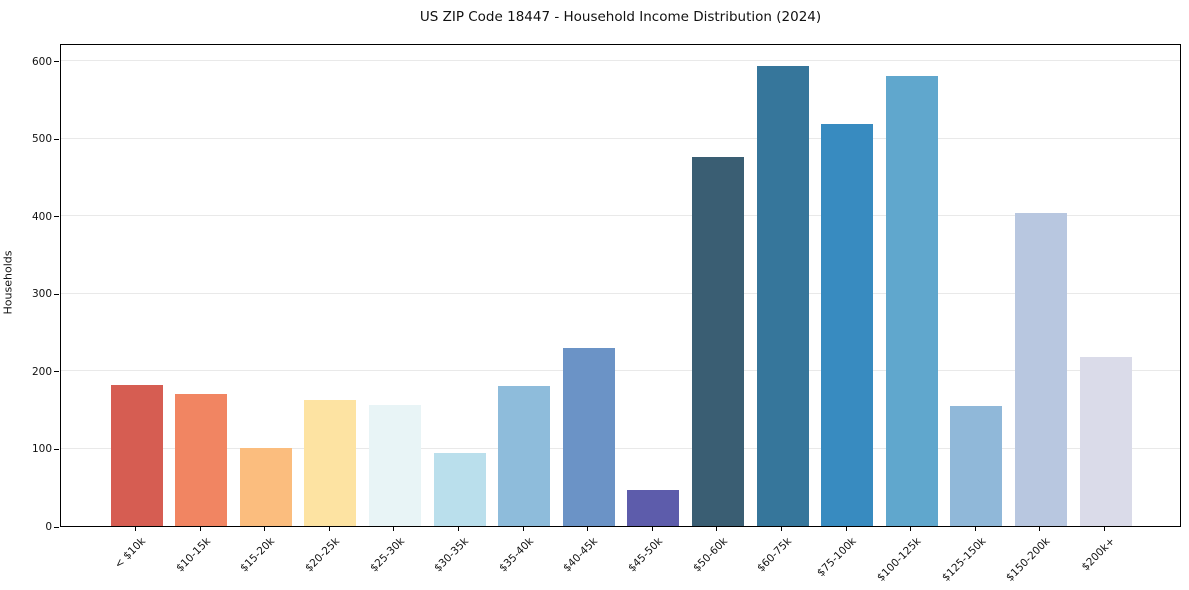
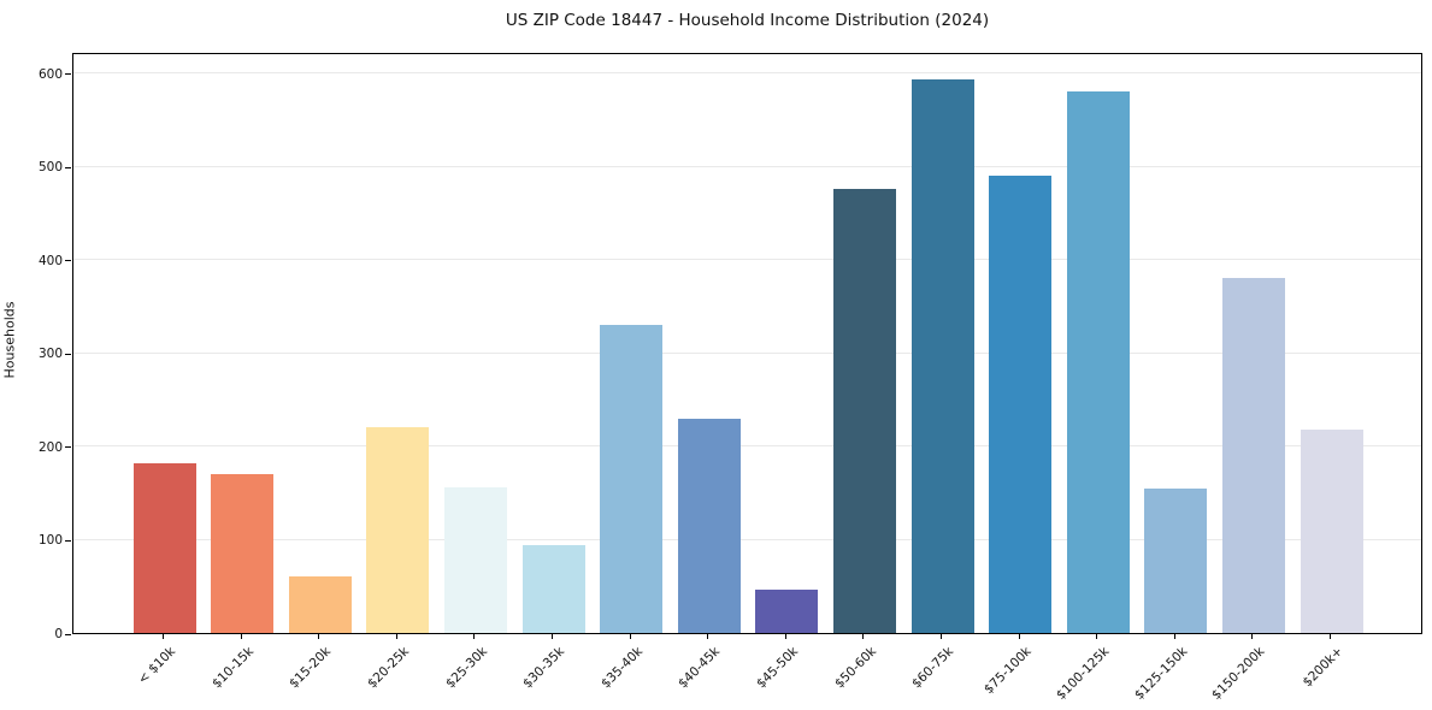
$15-20k: 100 -> 60
$20-25k: 160 -> 220
$35-40k: 180 -> 330
$75-100k: 520 -> 490
$150-200k: 400 -> 380
